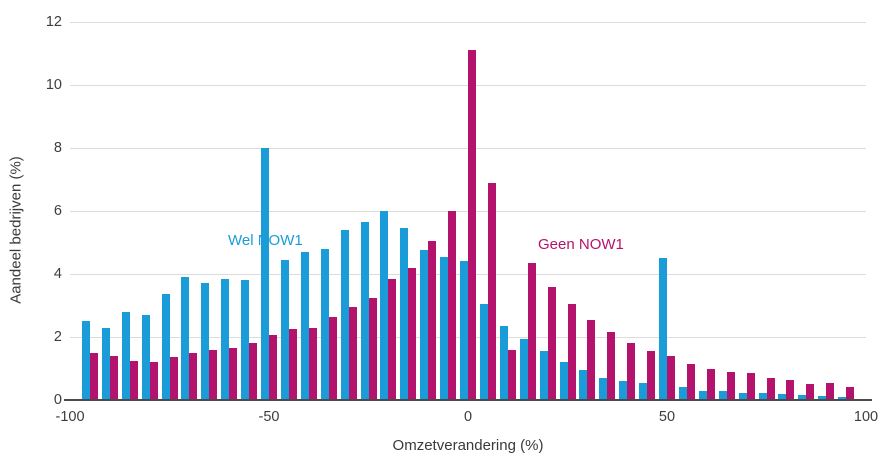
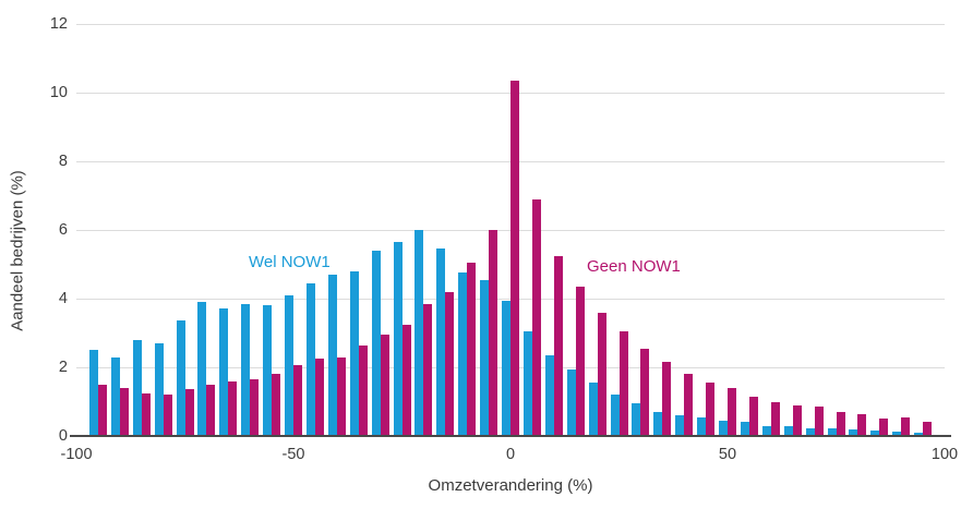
Wel NOW1/-50: 8.0 -> 4.1
Wel NOW1/0: 4.4 -> 4.0
Geen NOW1/0: 11.1 -> 10.3
Geen NOW1/10: 1.6 -> 5.2
Wel NOW1/50: 4.5 -> 0.5
